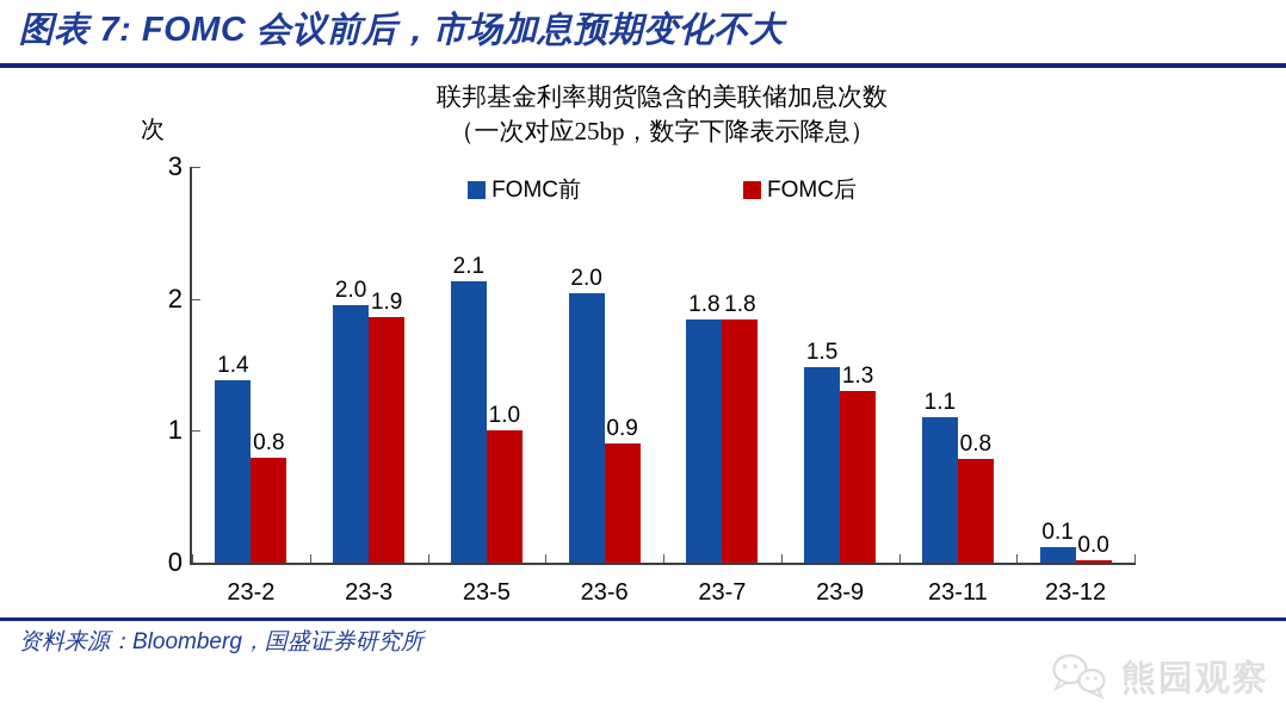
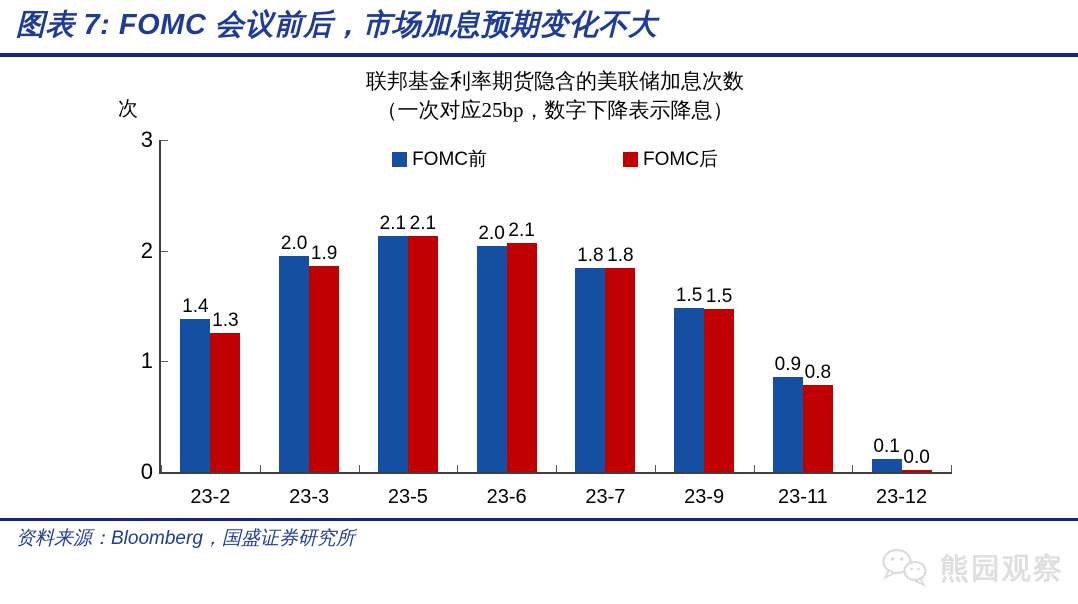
FOMC后/23-2: 0.8 -> 1.3
FOMC后/23-5: 1.0 -> 2.1
FOMC后/23-6: 0.9 -> 2.1
FOMC后/23-9: 1.3 -> 1.5
FOMC前/23-11: 1.1 -> 0.9
